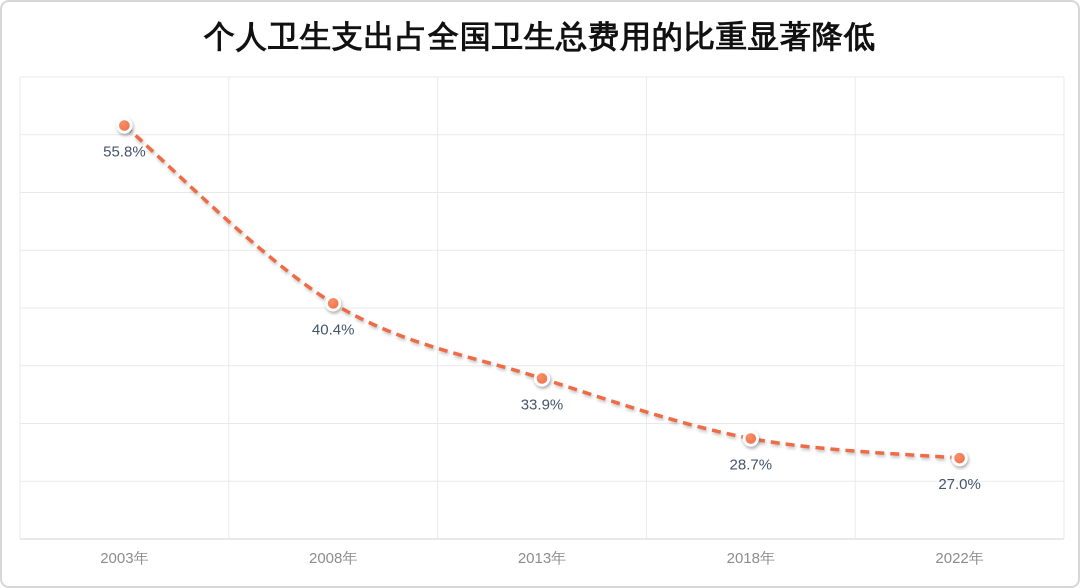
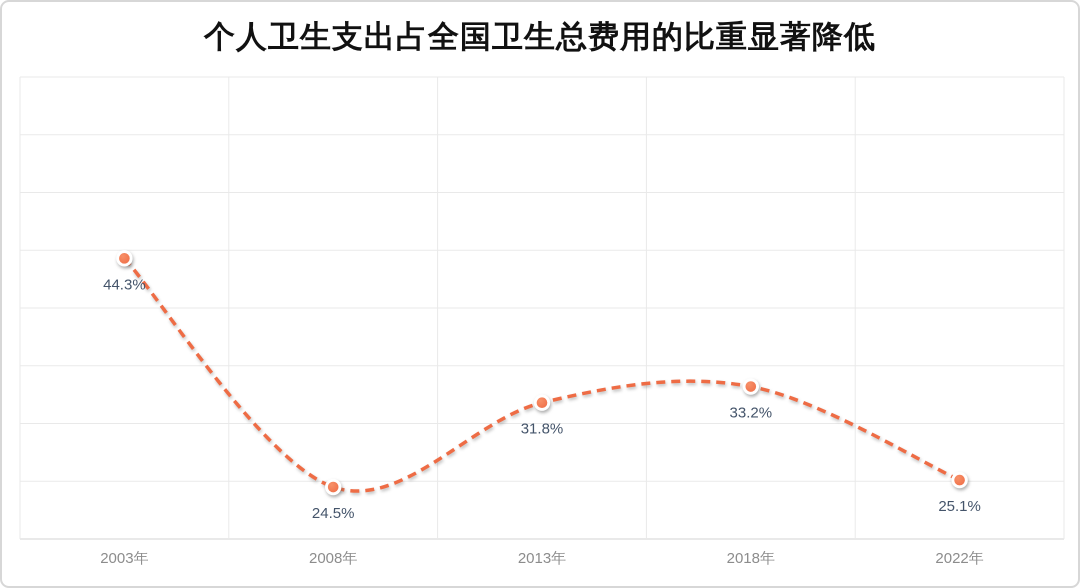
2003年: 55.8% -> 44.3%
2008年: 40.4% -> 24.5%
2013年: 33.9% -> 31.8%
2018年: 28.7% -> 33.2%
2022年: 27.0% -> 25.1%
